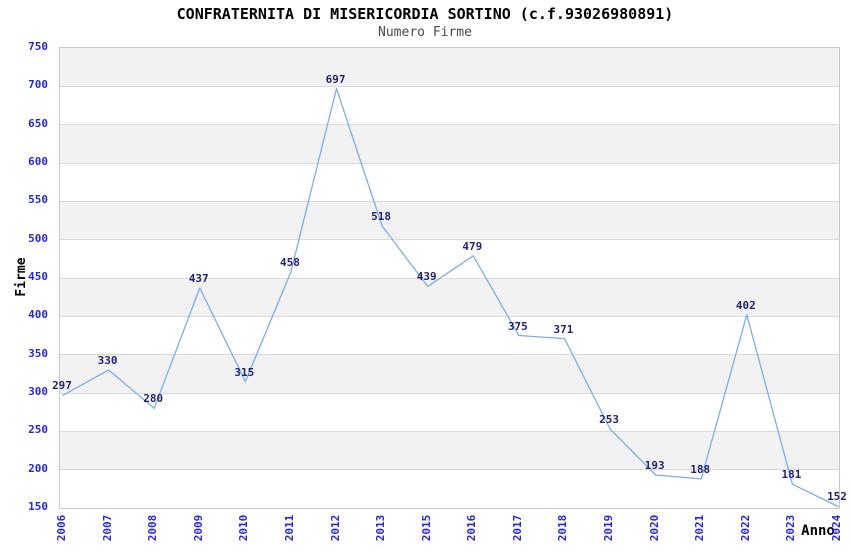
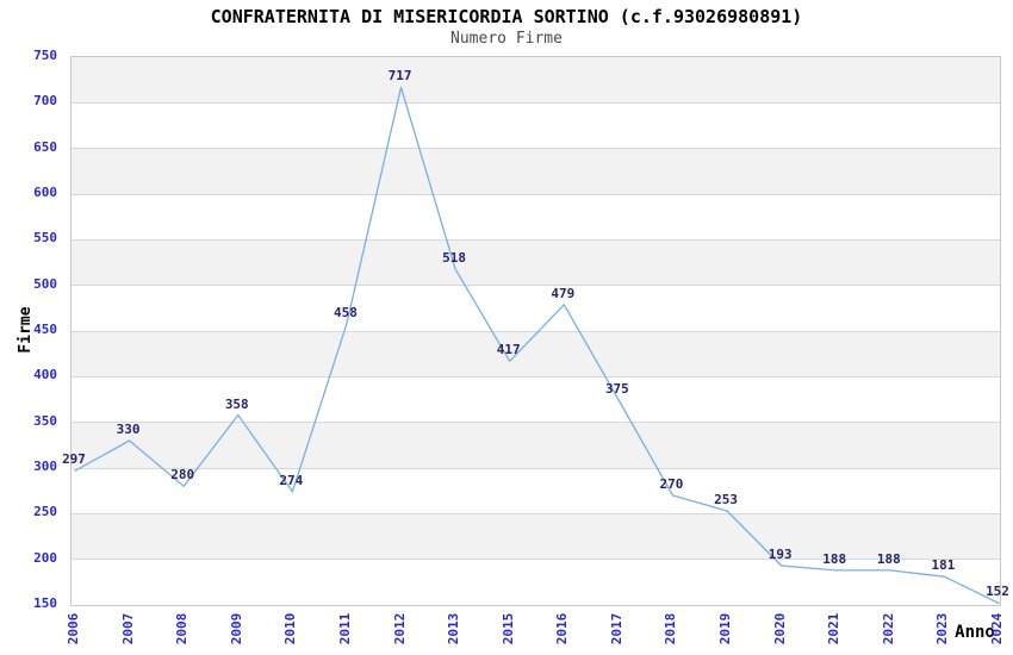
2009: 437 -> 358
2010: 315 -> 274
2012: 697 -> 717
2015: 439 -> 417
2018: 371 -> 270
2022: 402 -> 188
